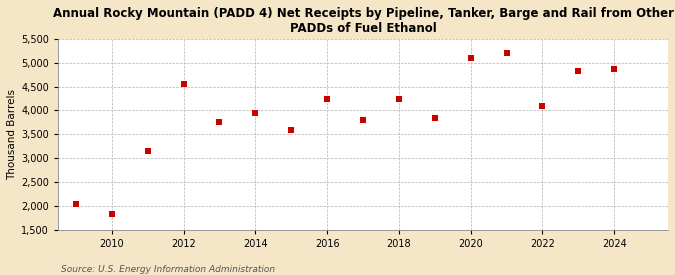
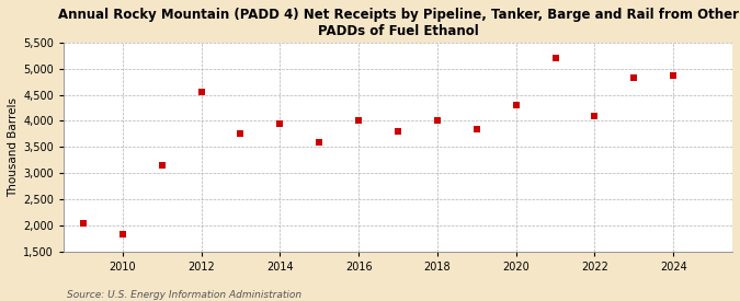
2016: 4,250 -> 4,000
2018: 4,250 -> 4,020
2020: 5,100 -> 4,300
